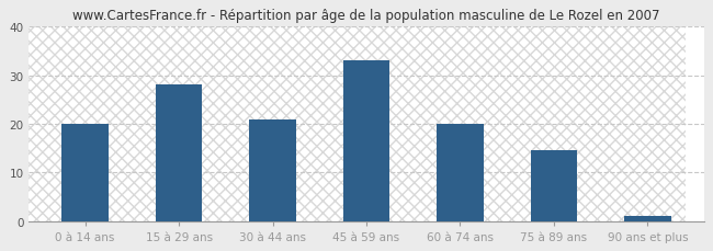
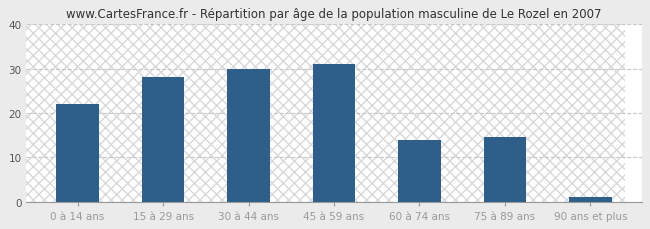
0 à 14 ans: 20.0 -> 22.0
30 à 44 ans: 21.0 -> 30.0
45 à 59 ans: 33.0 -> 31.0
60 à 74 ans: 20.0 -> 14.0
